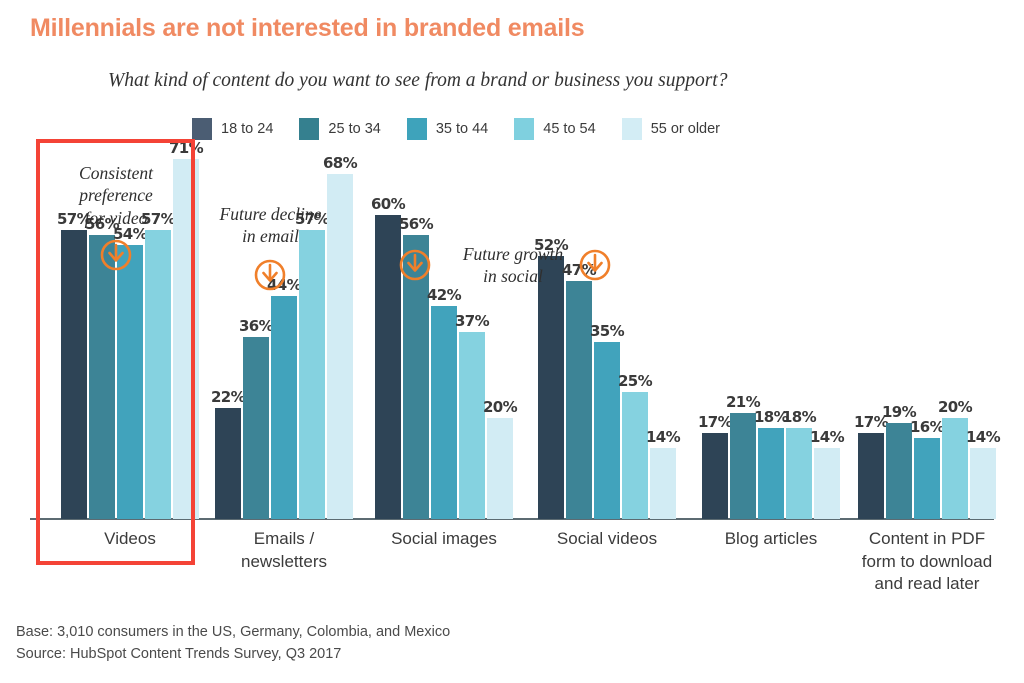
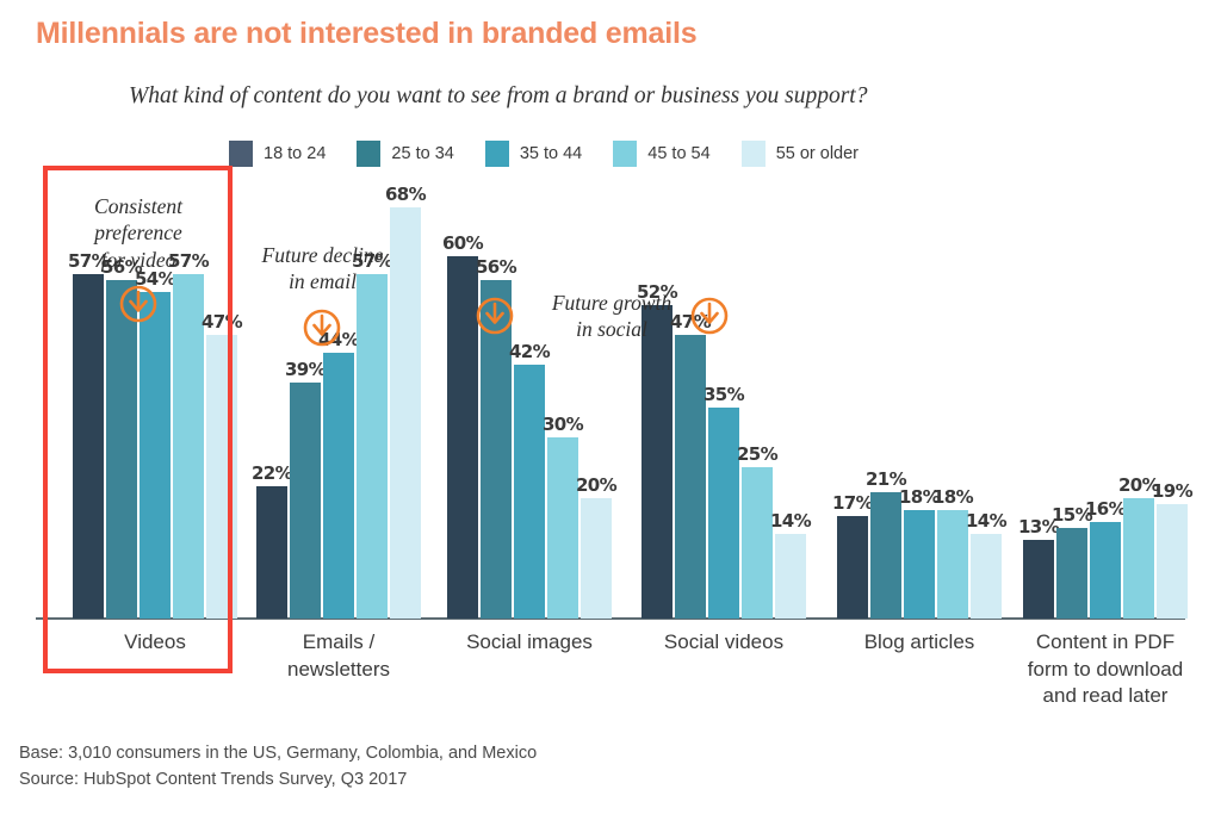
55 or older/Videos: 71% -> 47%
25 to 34/Emails / newsletters: 36% -> 39%
45 to 54/Social images: 37% -> 30%
18 to 24/Content in PDF form to download and read later: 17% -> 13%
25 to 34/Content in PDF form to download and read later: 19% -> 15%
55 or older/Content in PDF form to download and read later: 14% -> 19%
